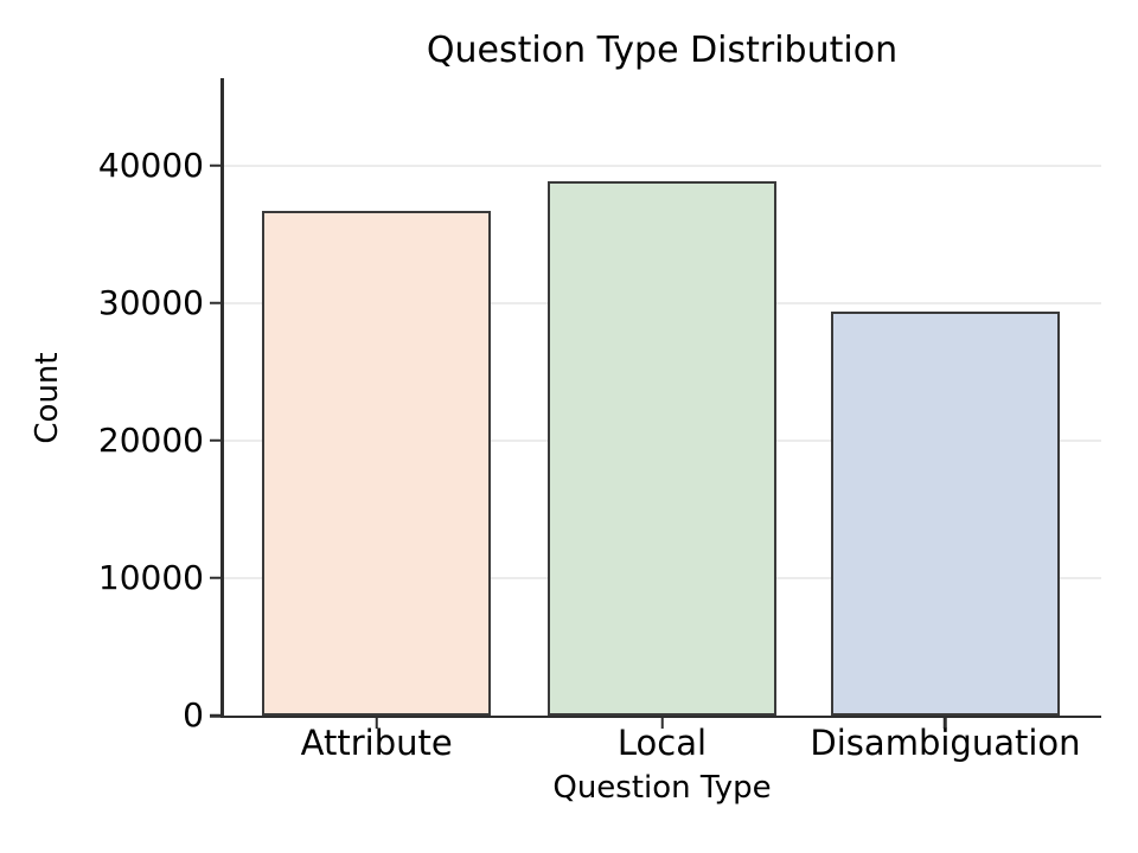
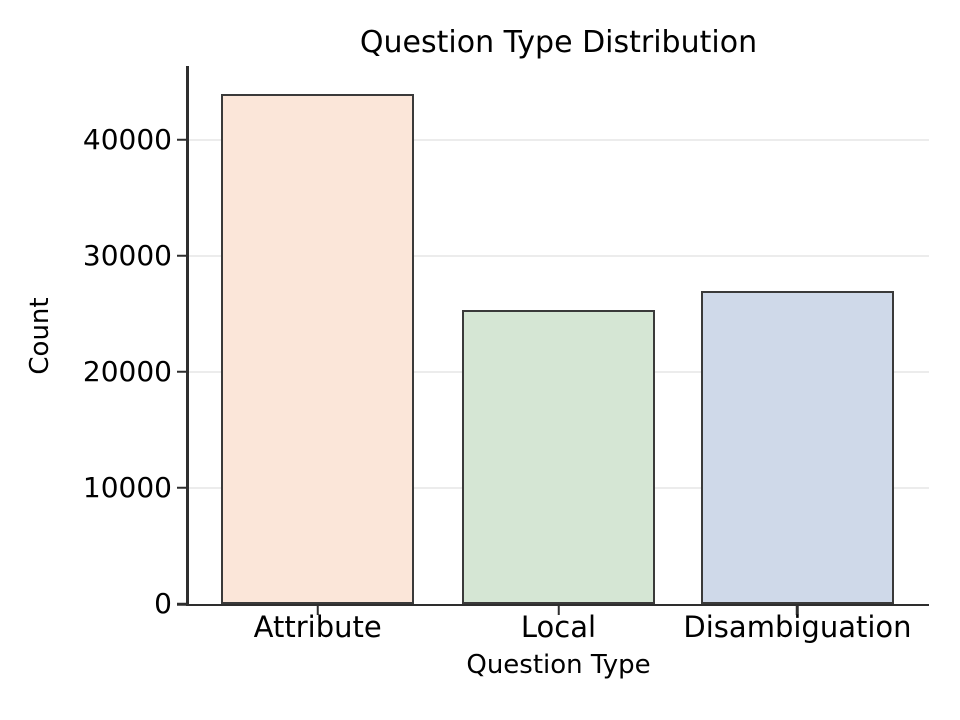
Attribute: 36700 -> 44000
Local: 38900 -> 25300
Disambiguation: 29400 -> 27000
